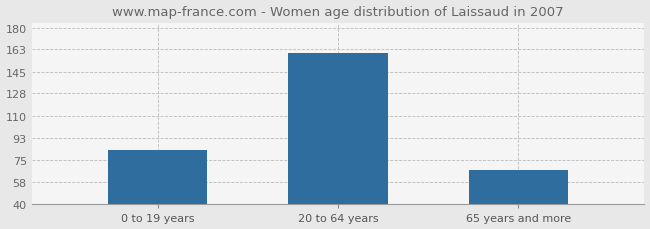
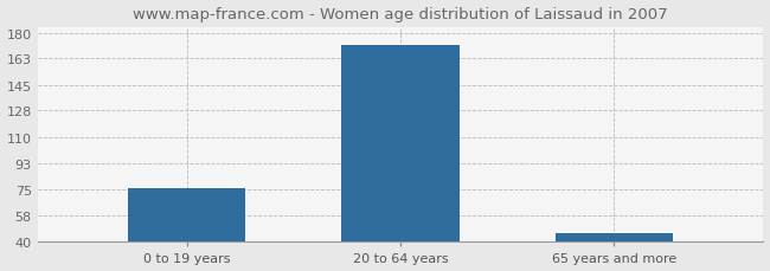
0 to 19 years: 83 -> 76
20 to 64 years: 160 -> 172
65 years and more: 67 -> 46
